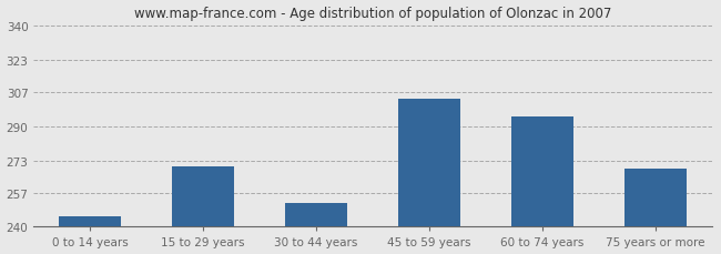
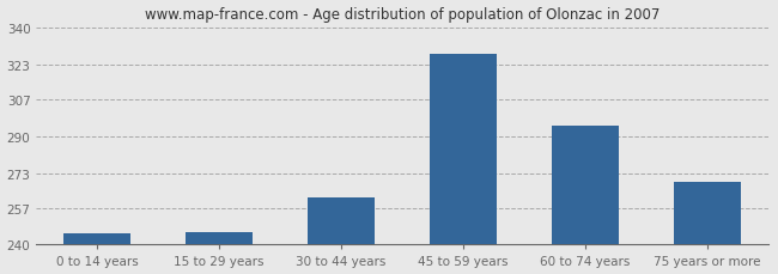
15 to 29 years: 270 -> 246
30 to 44 years: 252 -> 262
45 to 59 years: 304 -> 328
